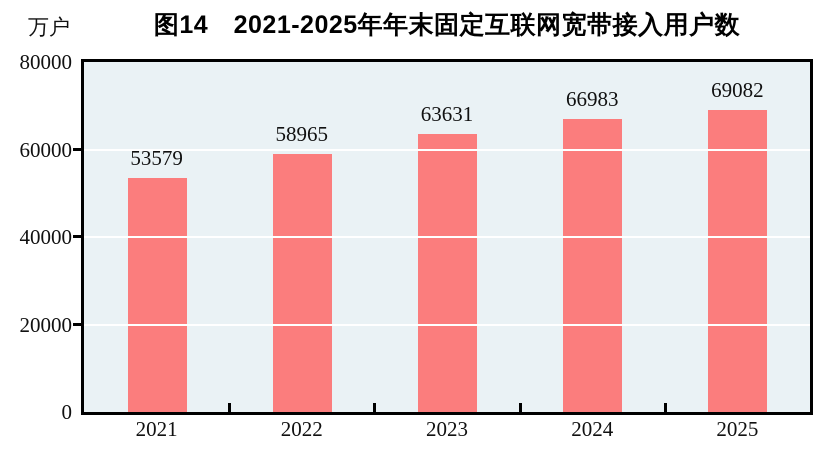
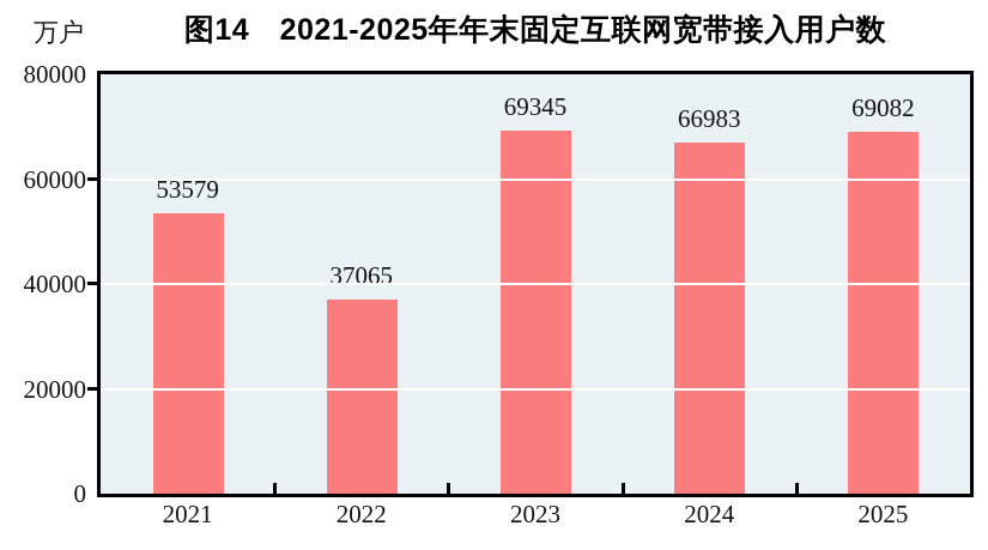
2022: 58965 -> 37065
2023: 63631 -> 69345
